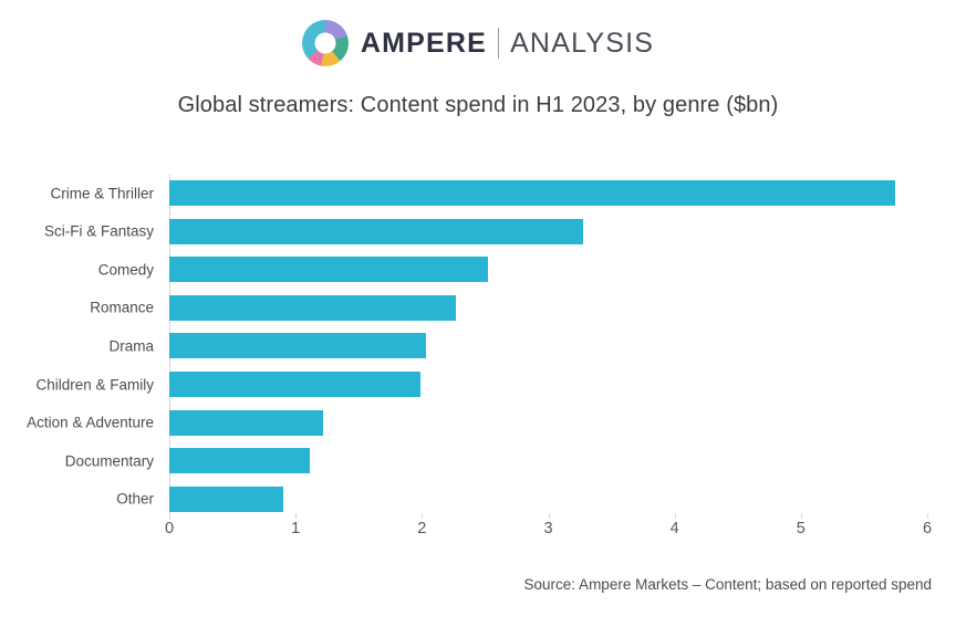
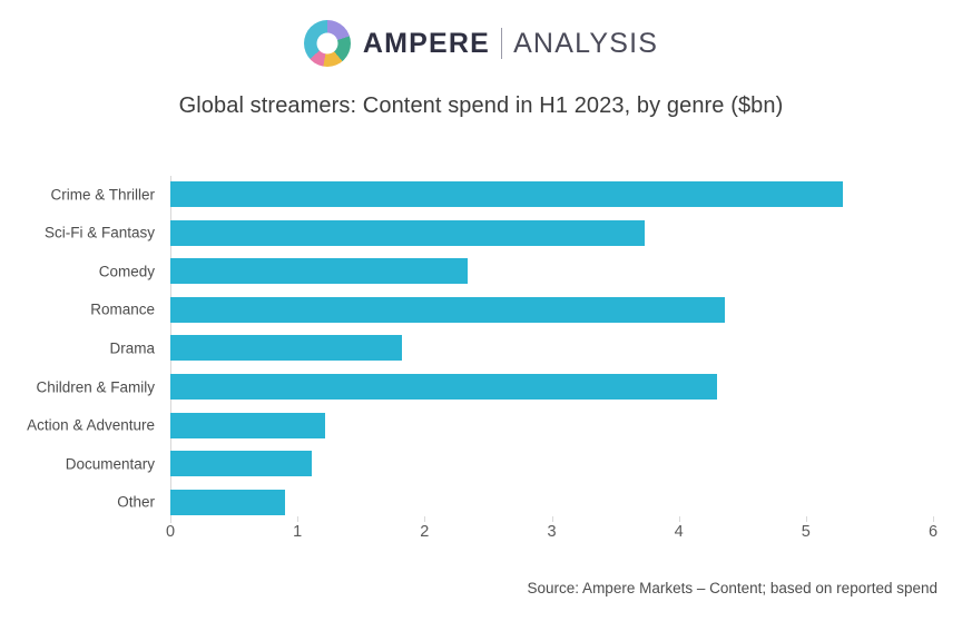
Crime & Thriller: 5.75 -> 5.29
Sci-Fi & Fantasy: 3.28 -> 3.73
Comedy: 2.52 -> 2.34
Romance: 2.27 -> 4.36
Drama: 2.03 -> 1.82
Children & Family: 1.99 -> 4.30
